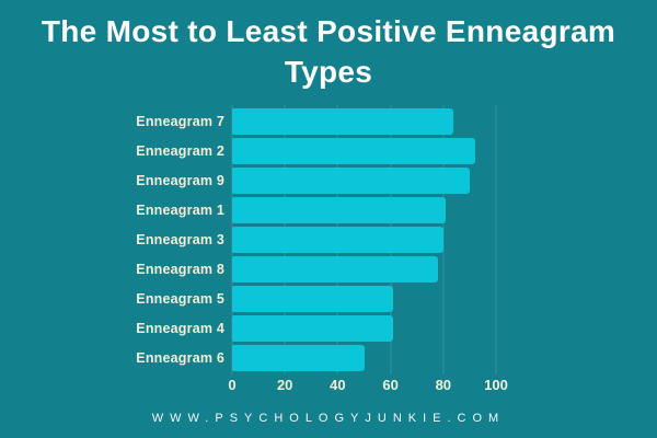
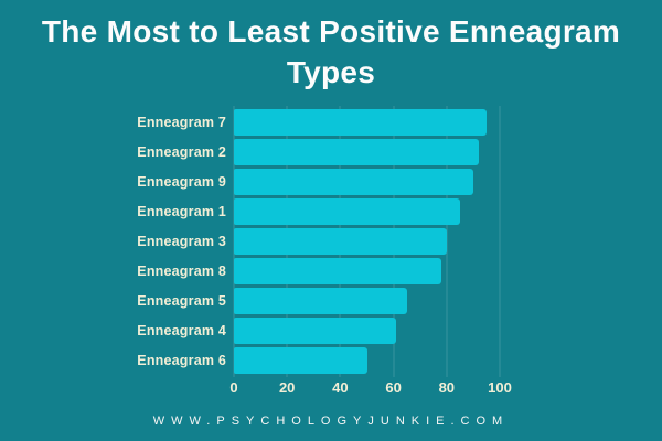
Enneagram 7: 84 -> 95
Enneagram 1: 81 -> 85
Enneagram 5: 61 -> 65
